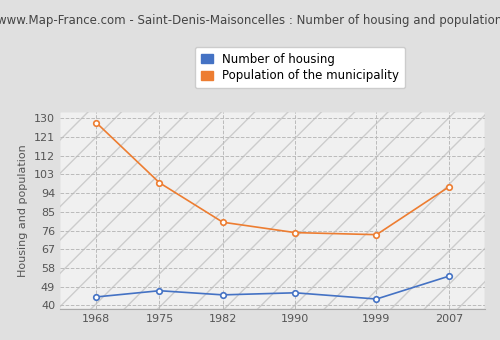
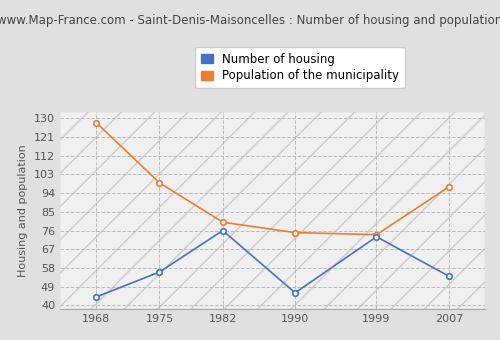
Number of housing/1975: 47 -> 56
Number of housing/1982: 45 -> 76
Number of housing/1999: 43 -> 73
